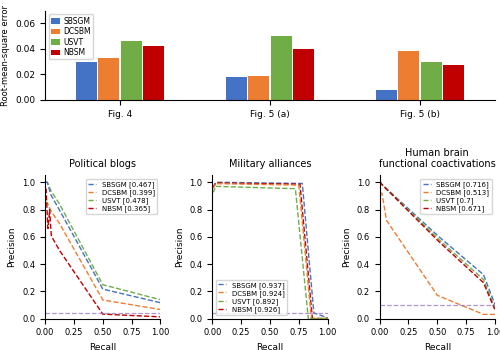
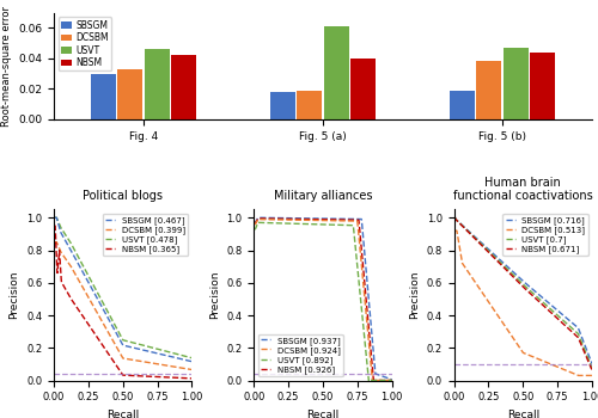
USVT/Fig. 5 (a): 0.050 -> 0.061
SBSGM/Fig. 5 (b): 0.008 -> 0.019
USVT/Fig. 5 (b): 0.030 -> 0.047
NBSM/Fig. 5 (b): 0.027 -> 0.044
